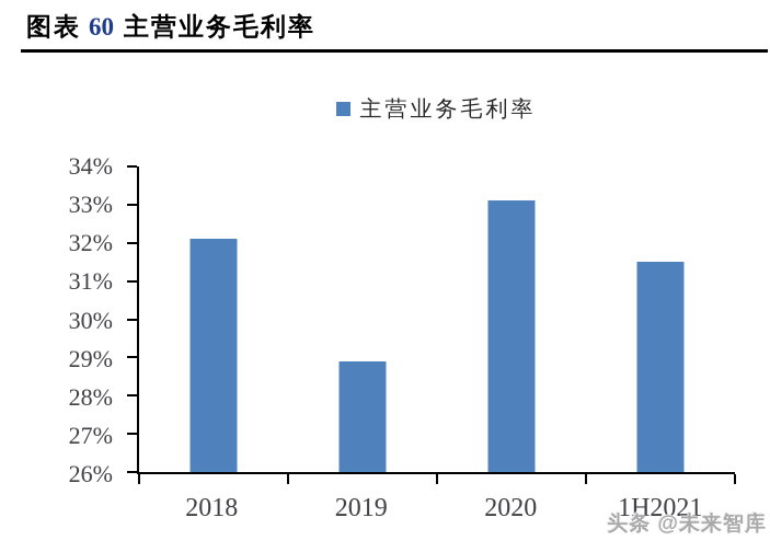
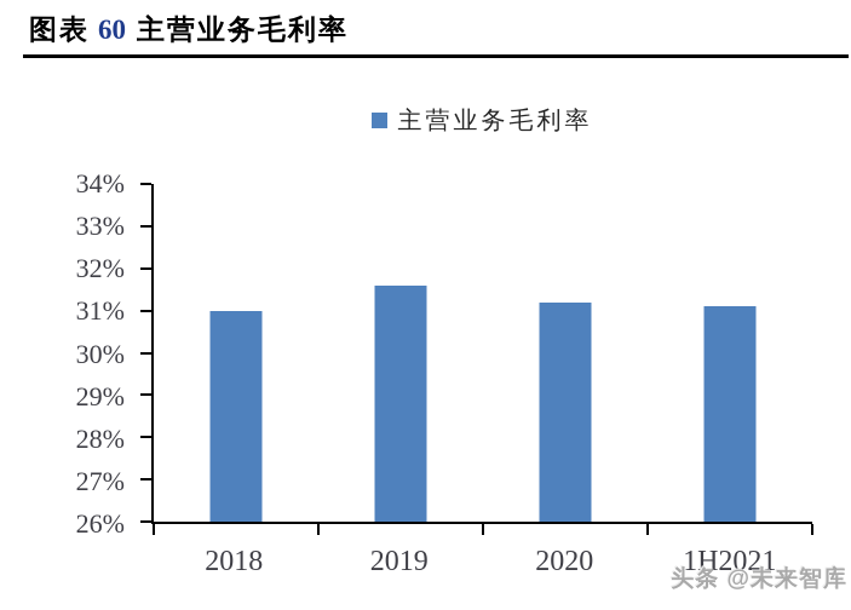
2018: 32.1% -> 31.0%
2019: 28.9% -> 31.6%
2020: 33.1% -> 31.2%
1H2021: 31.5% -> 31.1%
